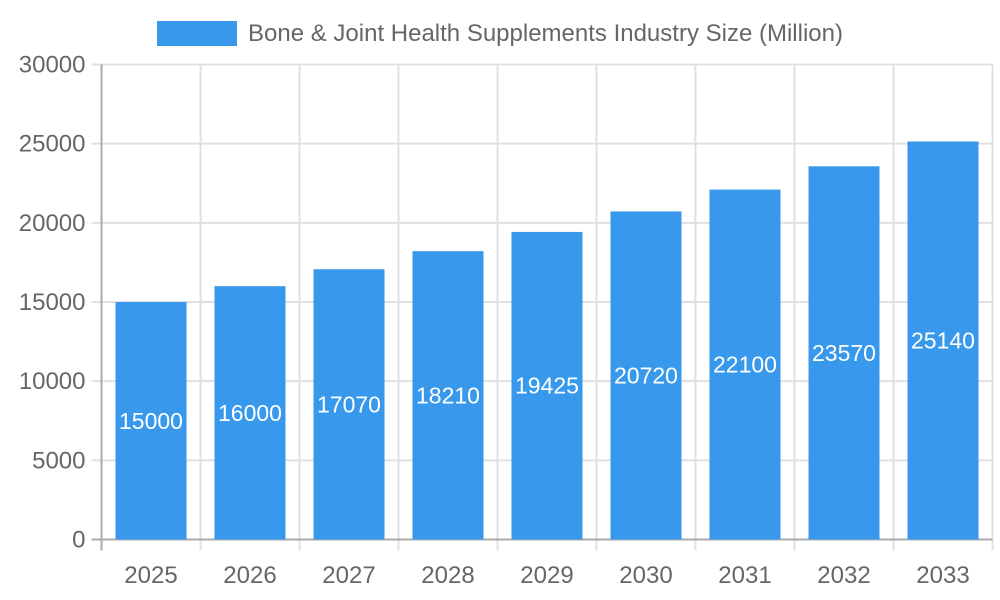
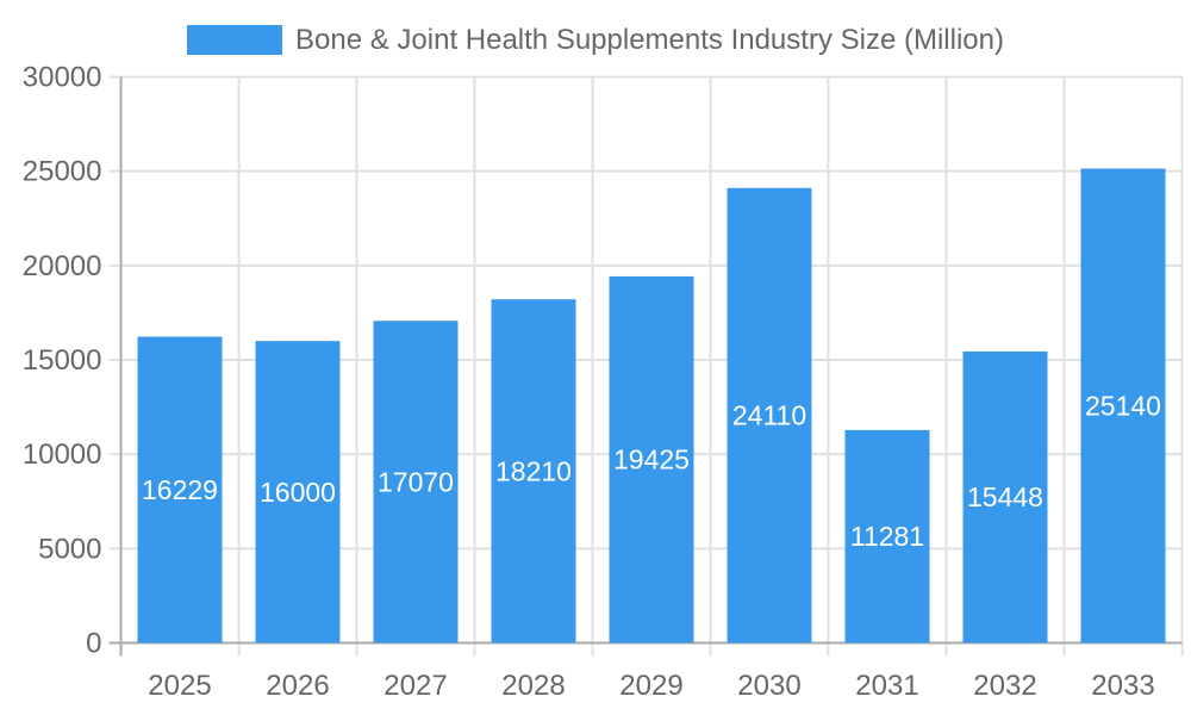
2025: 15000 -> 16229
2030: 20720 -> 24110
2031: 22100 -> 11281
2032: 23570 -> 15448
